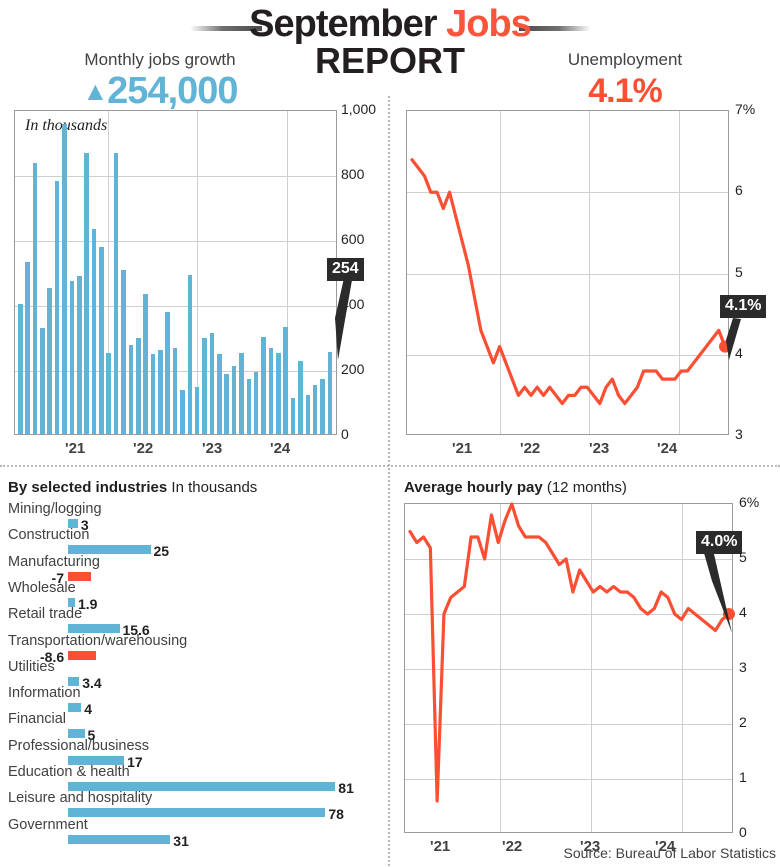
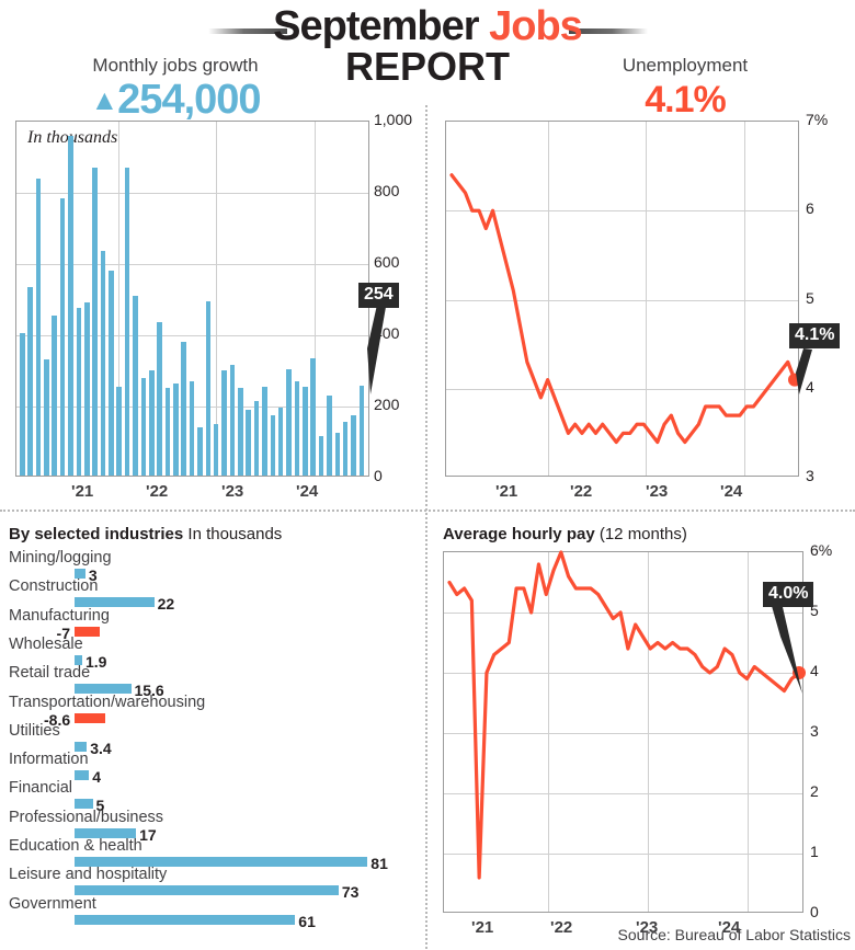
By selected industries/Construction: 25 -> 22
By selected industries/Leisure and hospitality: 78 -> 73
By selected industries/Government: 31 -> 61
